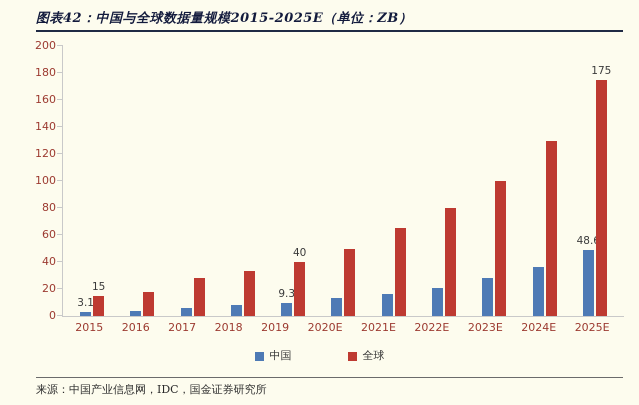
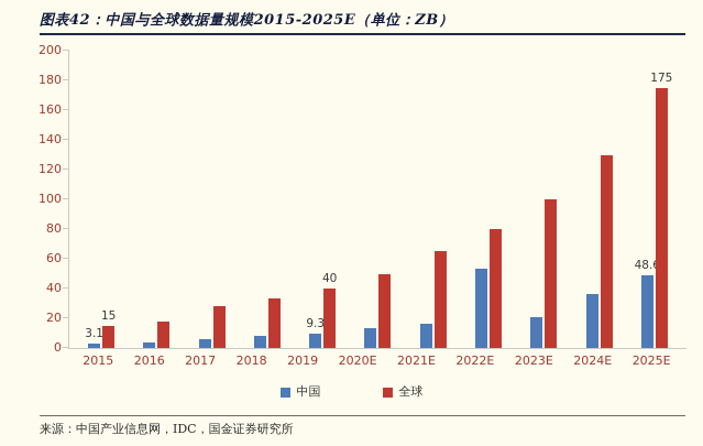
中国/2022E: 21 -> 53
中国/2023E: 28 -> 21
